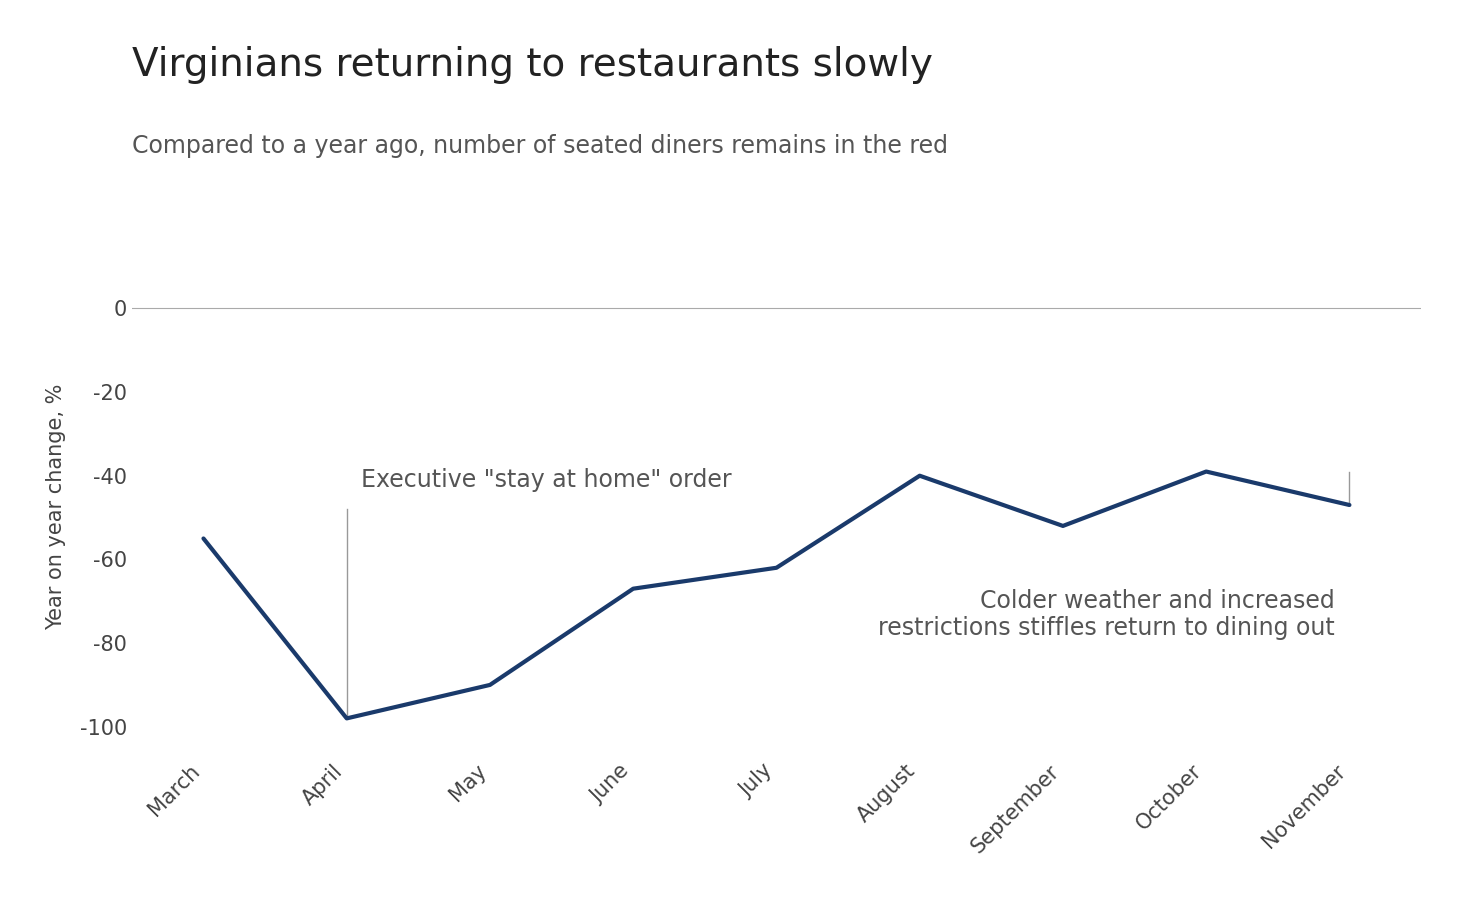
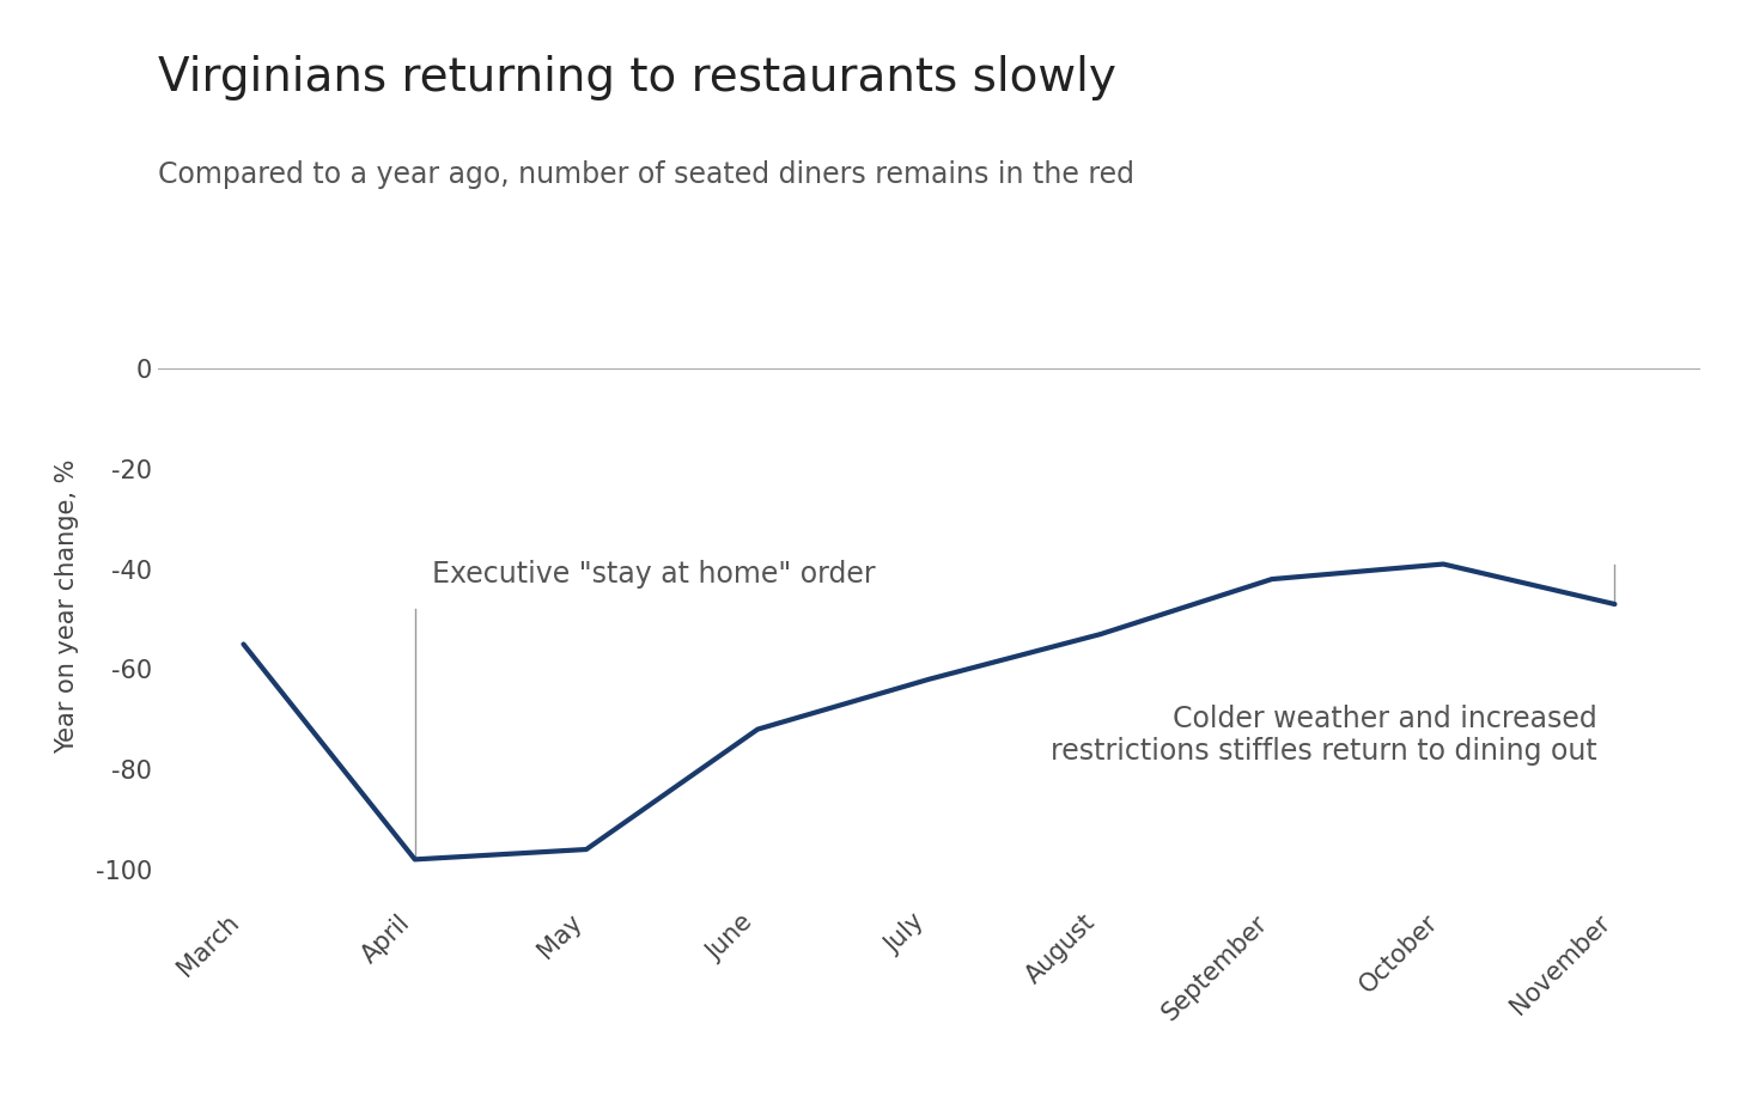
May: -90 -> -96
June: -67 -> -72
August: -40 -> -53
September: -52 -> -42
